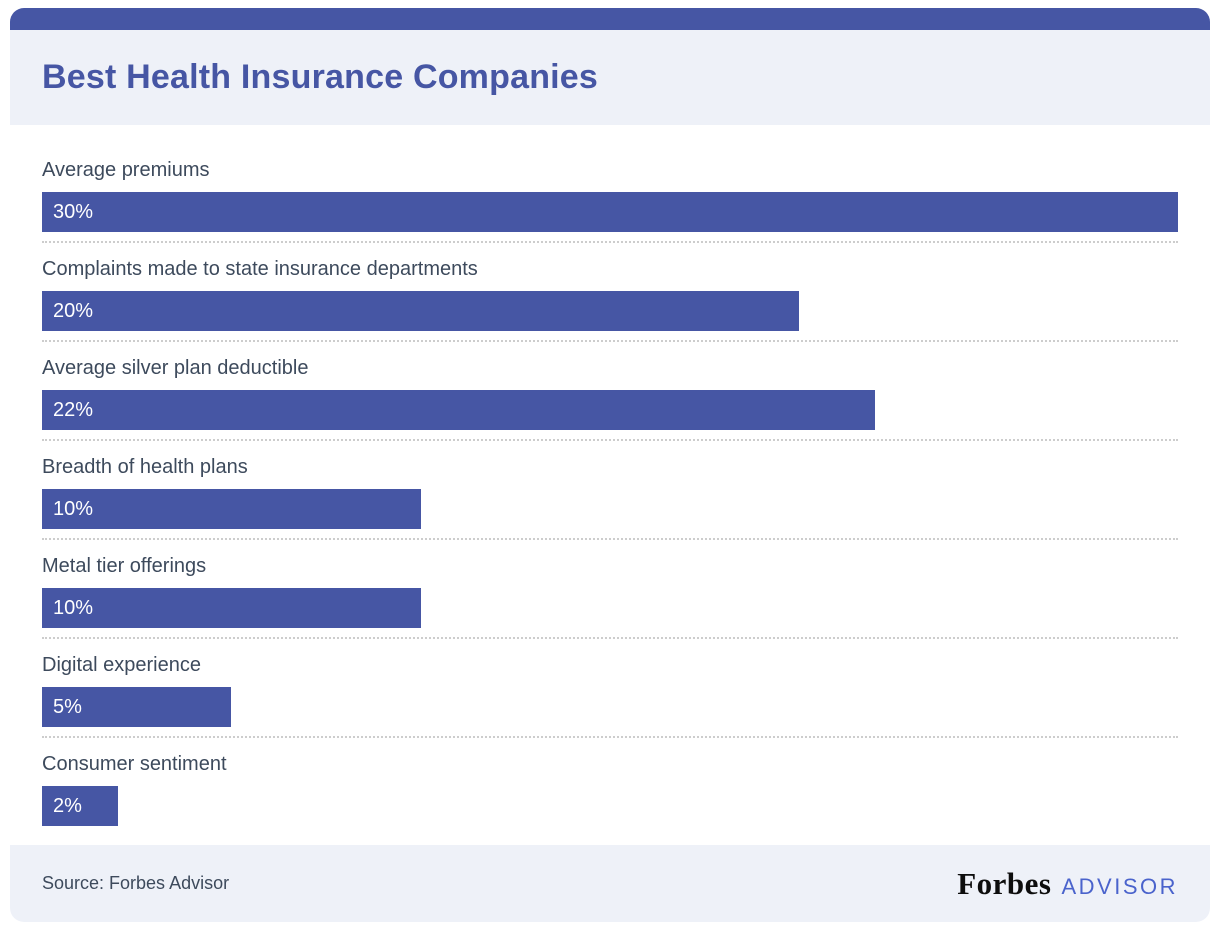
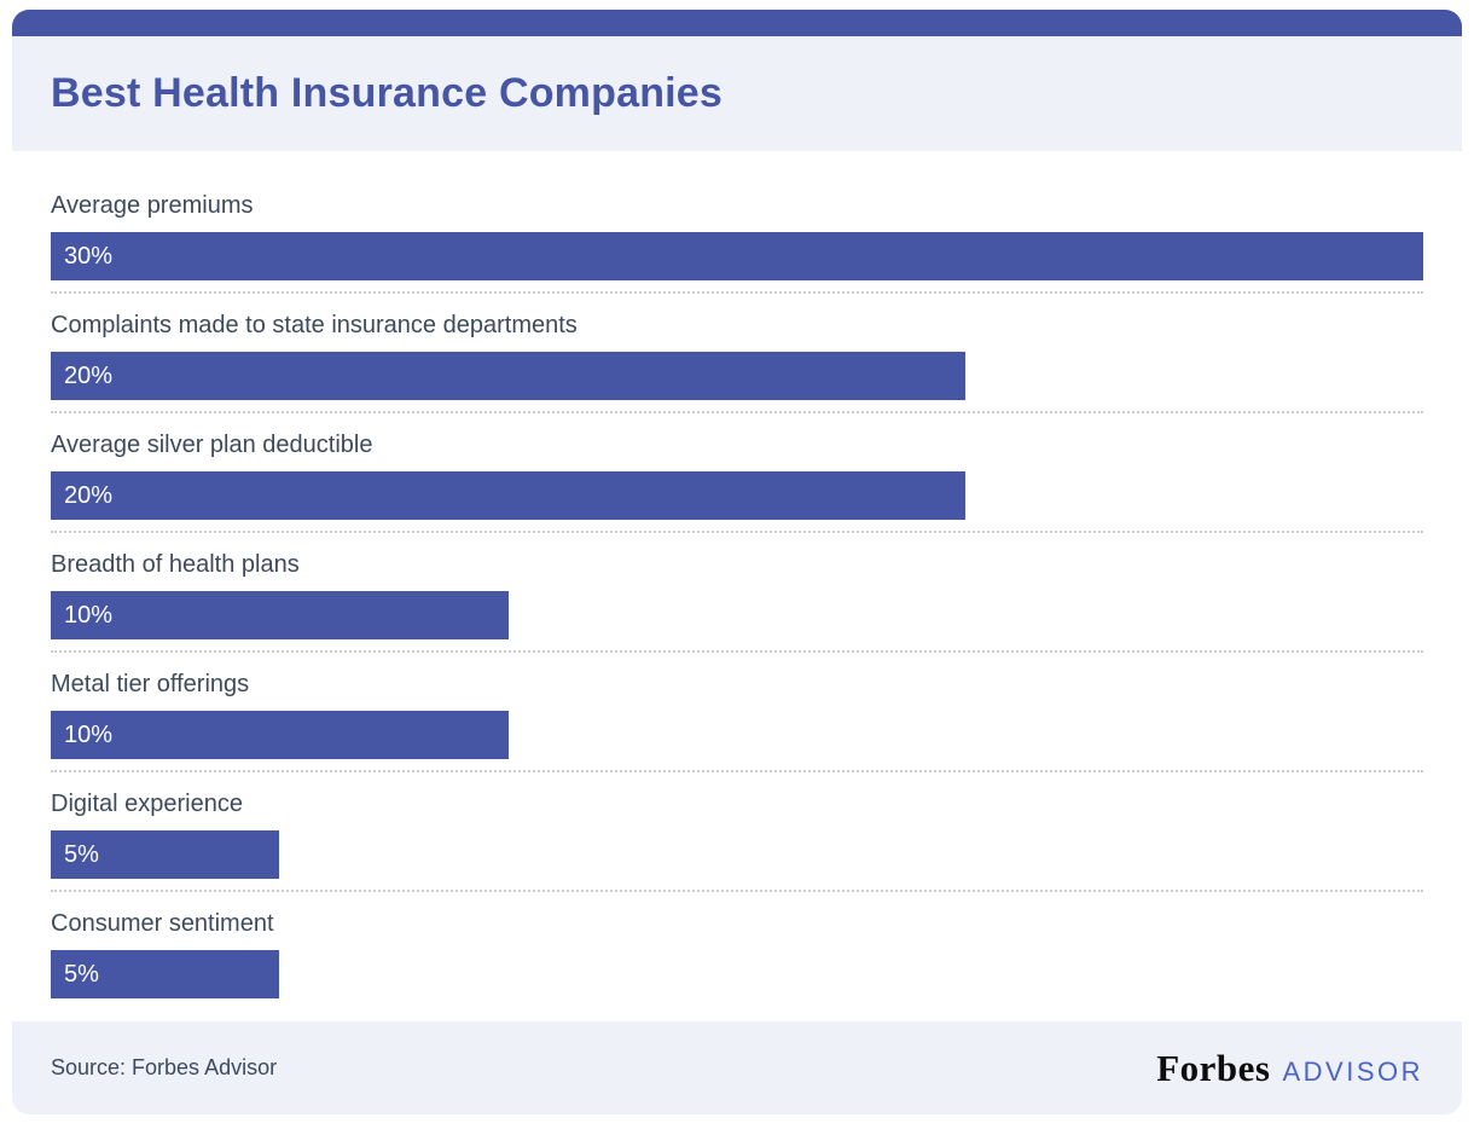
Average silver plan deductible: 22% -> 20%
Consumer sentiment: 2% -> 5%
